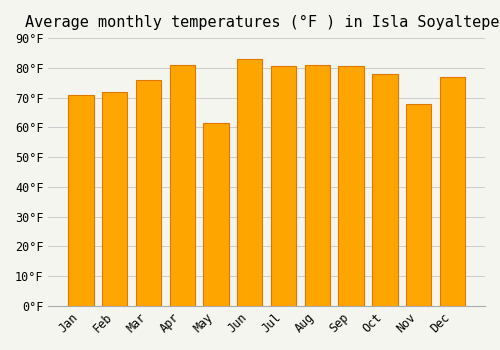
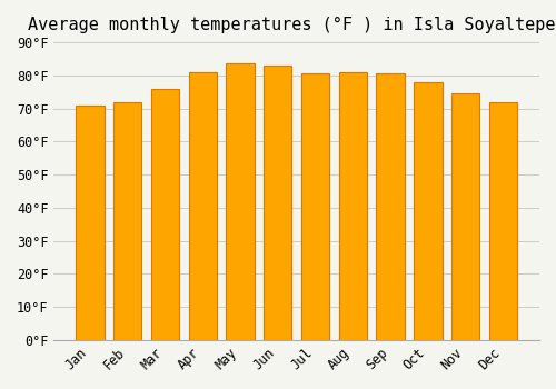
May: 61.5°F -> 83.5°F
Nov: 68.0°F -> 74.5°F
Dec: 77.0°F -> 72.0°F
